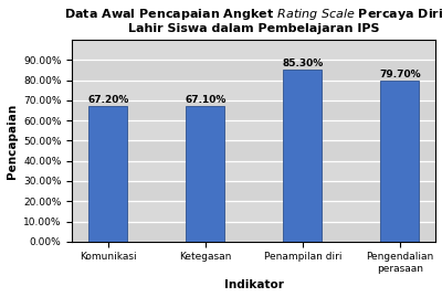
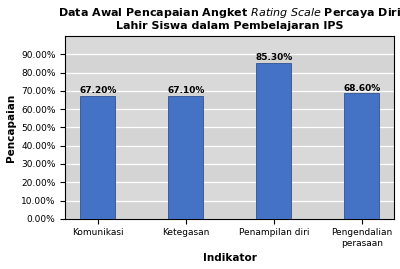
Pengendalian perasaan: 79.70% -> 68.60%
